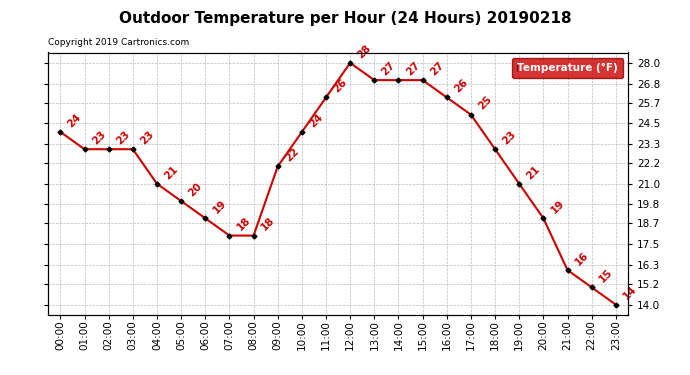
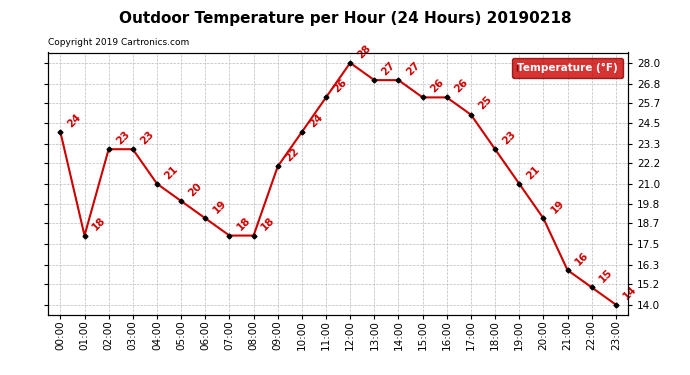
01:00: 23 -> 18
15:00: 27 -> 26
